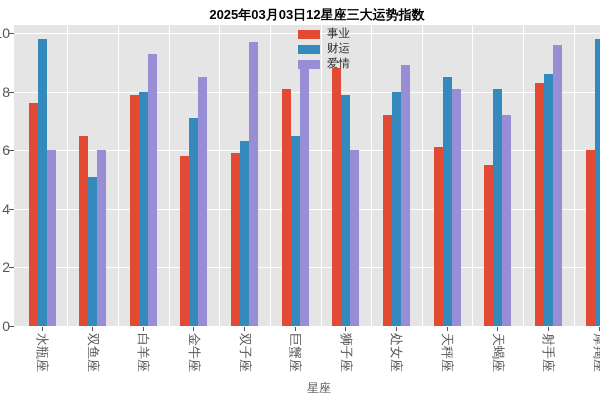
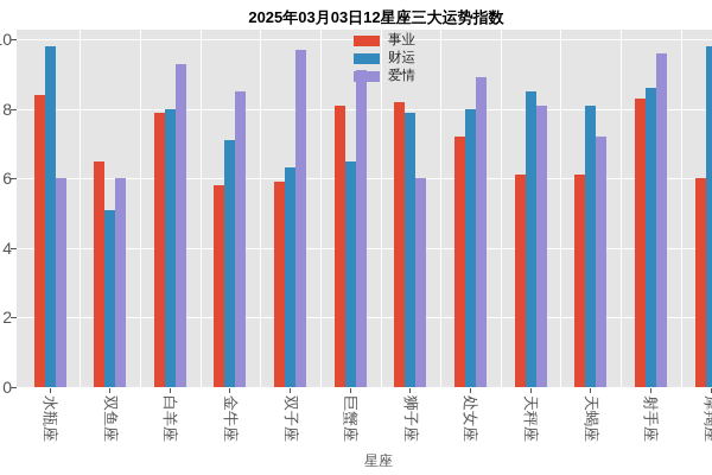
事业/水瓶座: 7.6 -> 8.4
爱情/巨蟹座: 8.8 -> 9.1
事业/狮子座: 8.8 -> 8.2
事业/天蝎座: 5.5 -> 6.1
